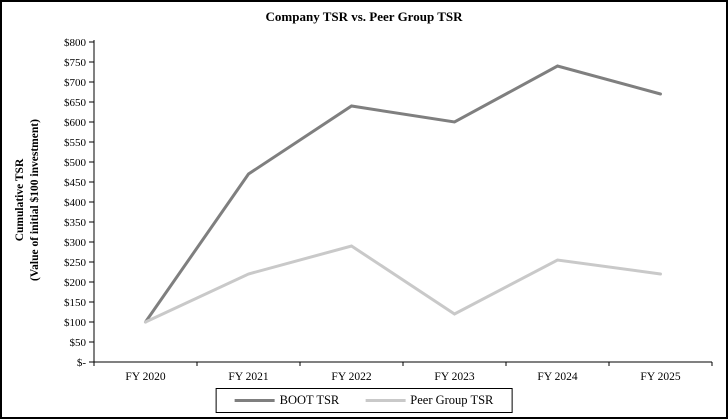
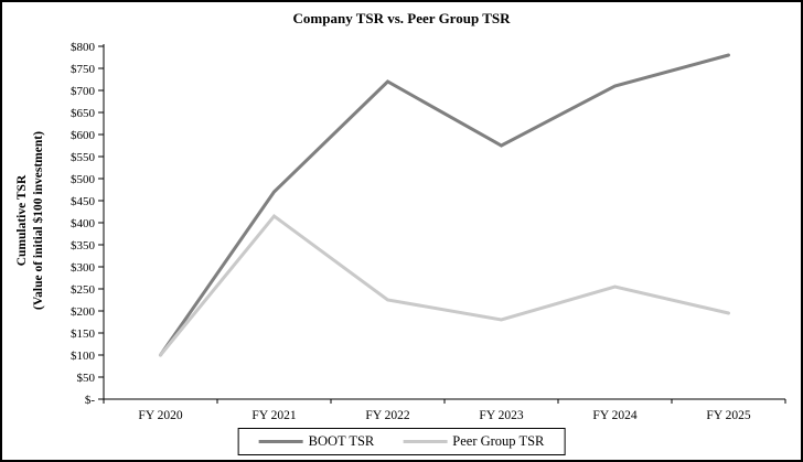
Peer Group TSR/FY 2021: $220 -> $420
BOOT TSR/FY 2022: $640 -> $720
Peer Group TSR/FY 2022: $290 -> $220
BOOT TSR/FY 2023: $600 -> $580
Peer Group TSR/FY 2023: $120 -> $180
BOOT TSR/FY 2024: $740 -> $710
BOOT TSR/FY 2025: $670 -> $780
Peer Group TSR/FY 2025: $220 -> $200
